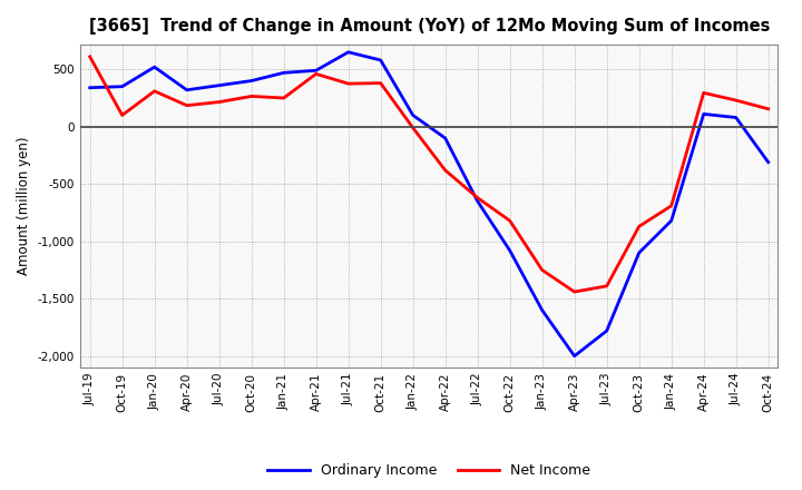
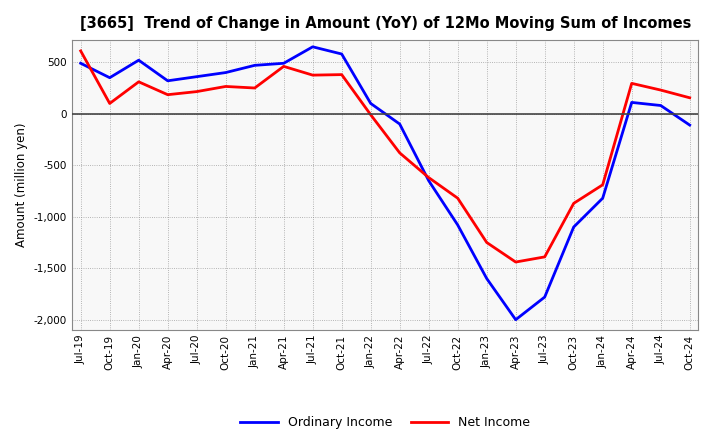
Ordinary Income/Jul-19: 340 -> 490
Ordinary Income/Oct-24: -310 -> -110
